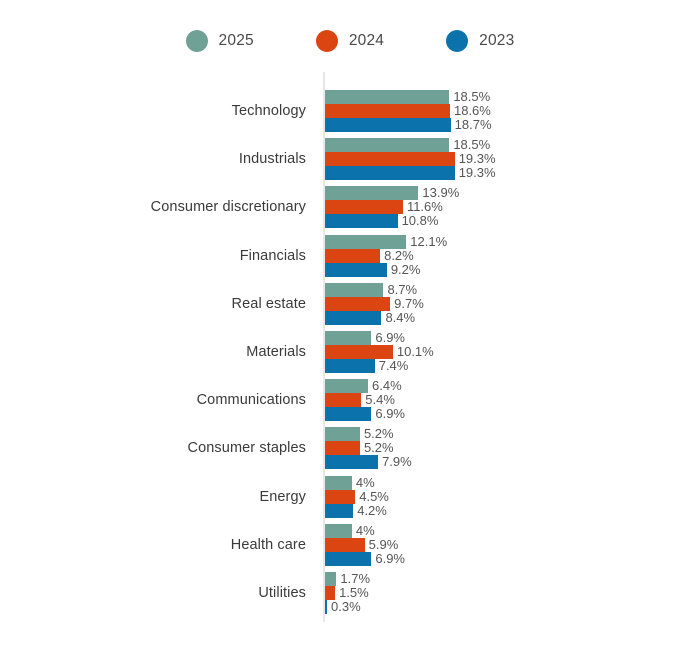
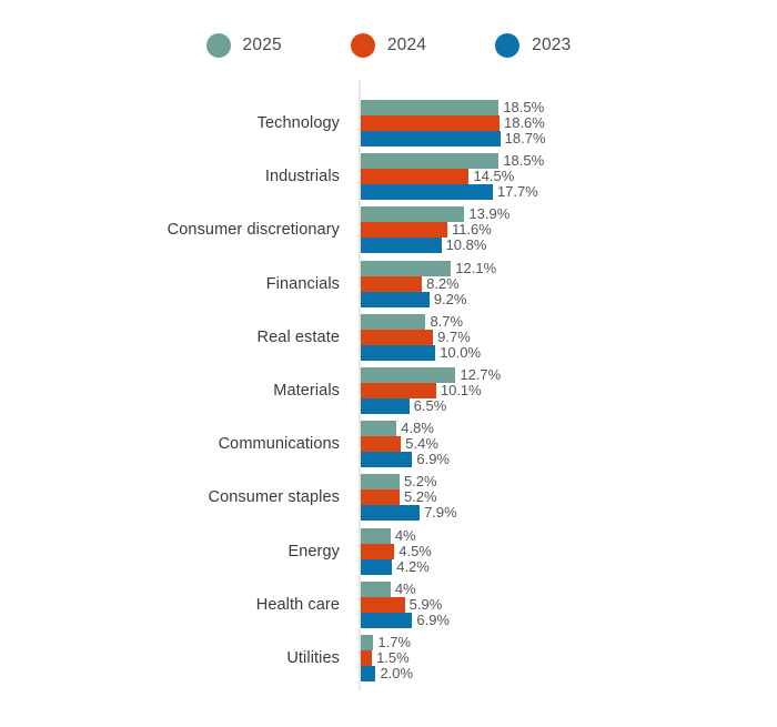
2024/Industrials: 19.3% -> 14.5%
2023/Industrials: 19.3% -> 17.7%
2023/Real estate: 8.4% -> 10.0%
2025/Materials: 6.9% -> 12.7%
2023/Materials: 7.4% -> 6.5%
2025/Communications: 6.4% -> 4.8%
2023/Utilities: 0.3% -> 2.0%
